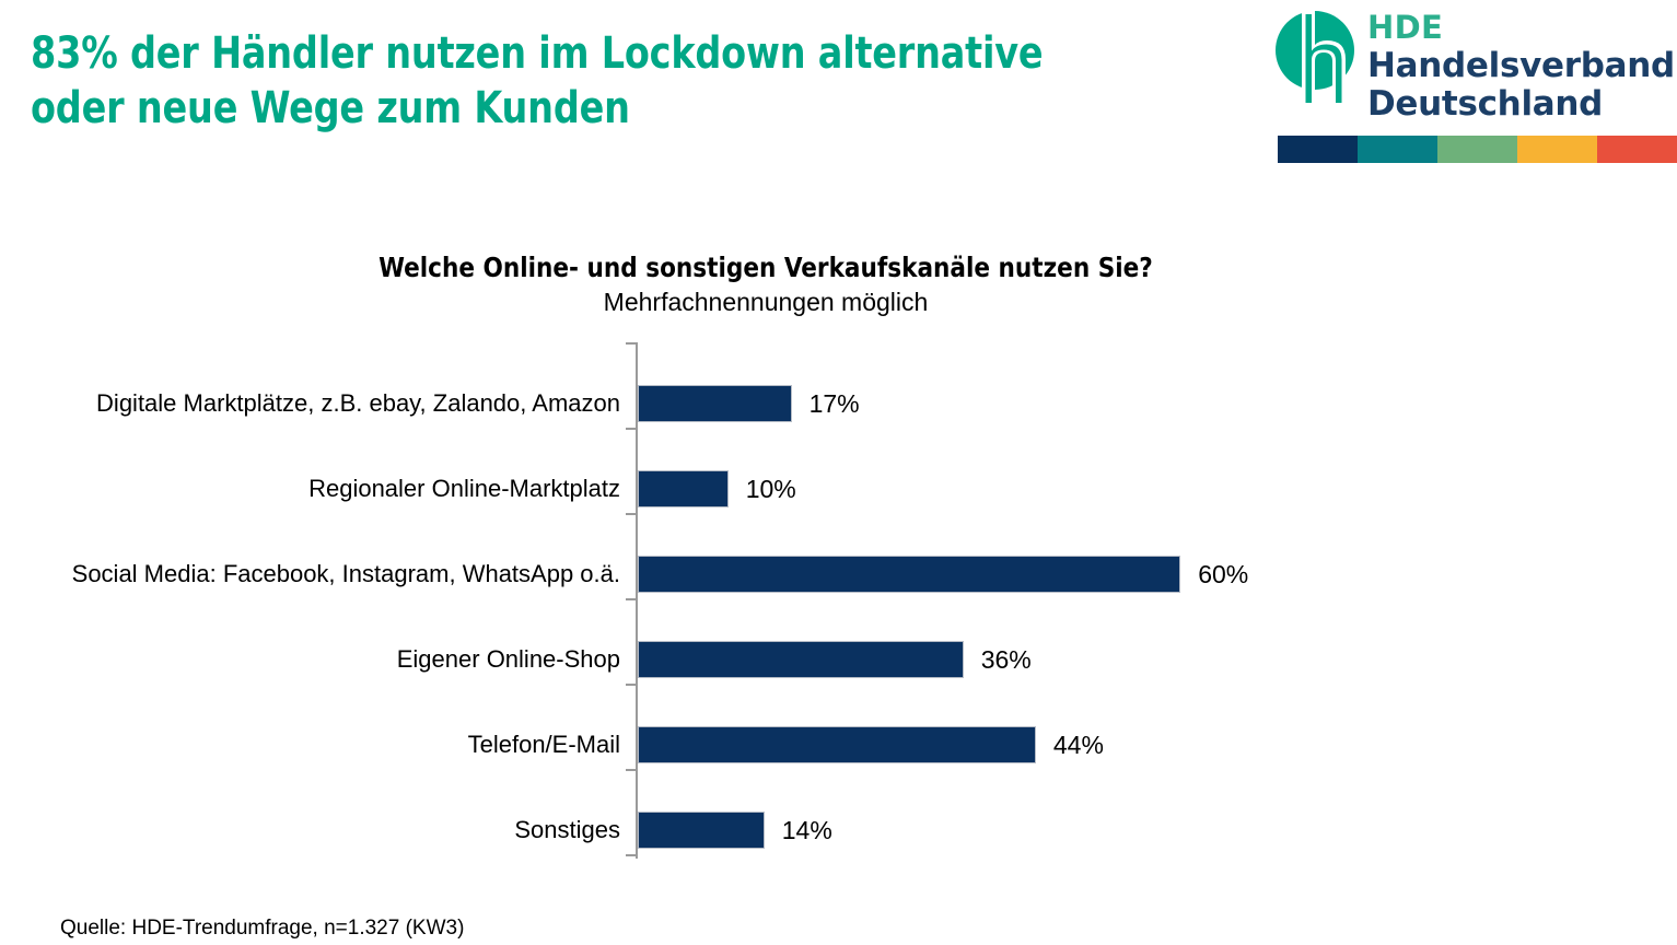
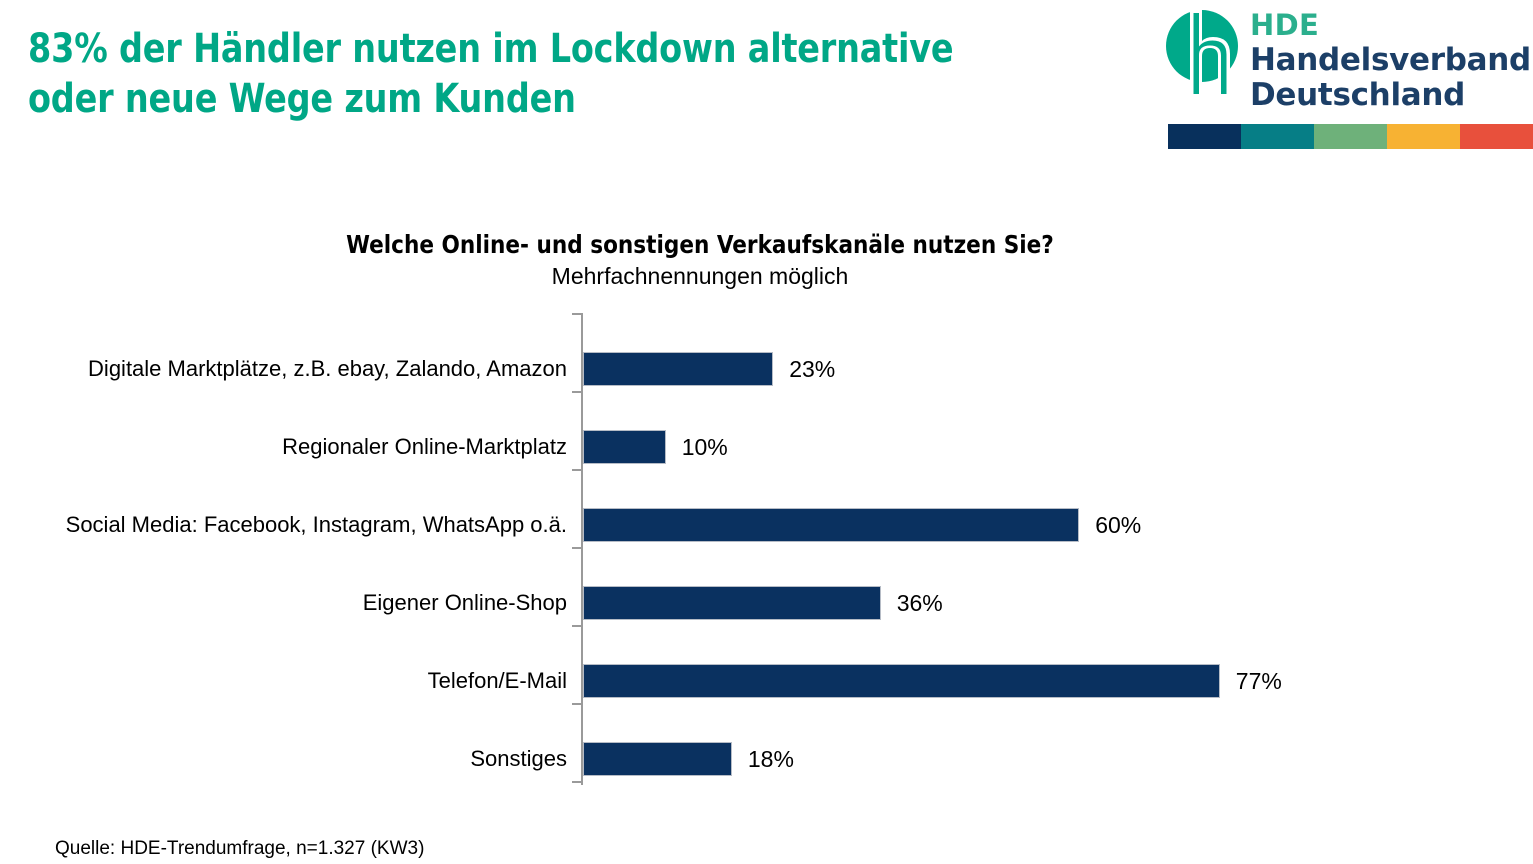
Digitale Marktplätze, z.B. ebay, Zalando, Amazon: 17% -> 23%
Telefon/E-Mail: 44% -> 77%
Sonstiges: 14% -> 18%
